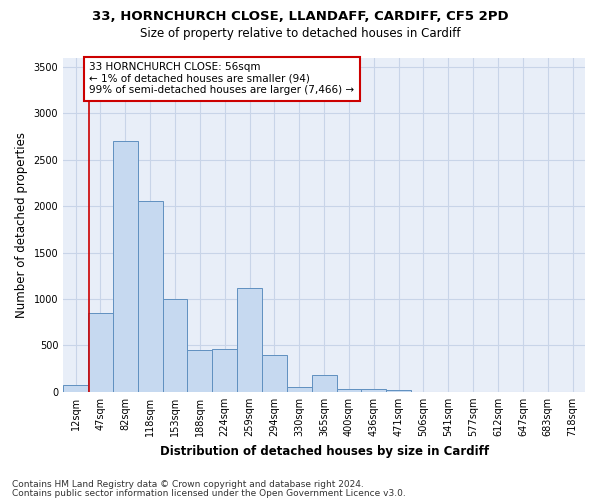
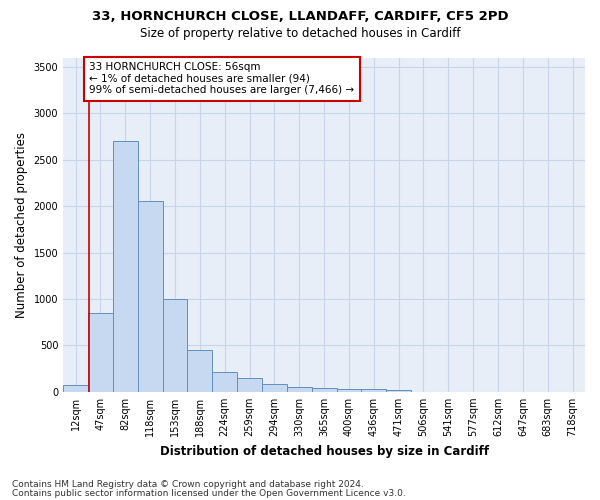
224sqm: 460 -> 210
259sqm: 1120 -> 140
294sqm: 400 -> 80
365sqm: 180 -> 40
